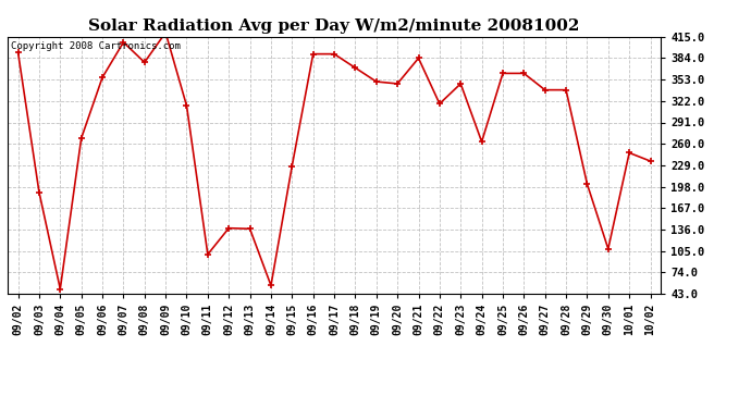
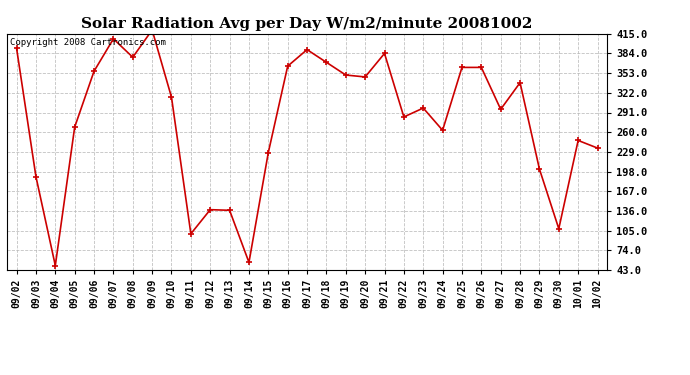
09/16: 390 -> 364
09/22: 318 -> 284
09/23: 347 -> 298
09/27: 338 -> 296
